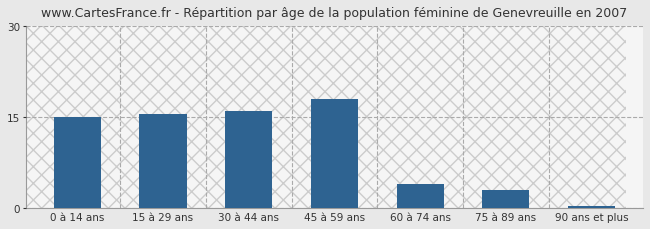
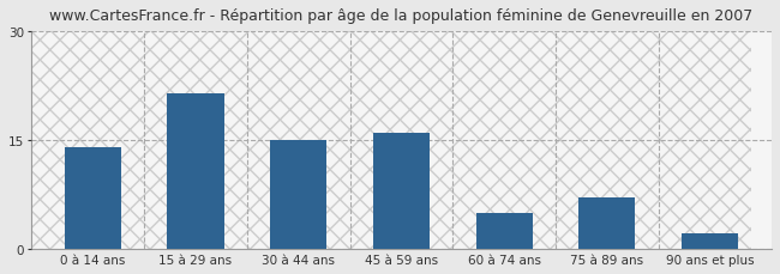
0 à 14 ans: 15.0 -> 14.0
15 à 29 ans: 15.5 -> 21.4
30 à 44 ans: 16.0 -> 15.0
45 à 59 ans: 18.0 -> 16.0
60 à 74 ans: 4.0 -> 5.0
75 à 89 ans: 3.0 -> 7.0
90 ans et plus: 0.3 -> 2.2
